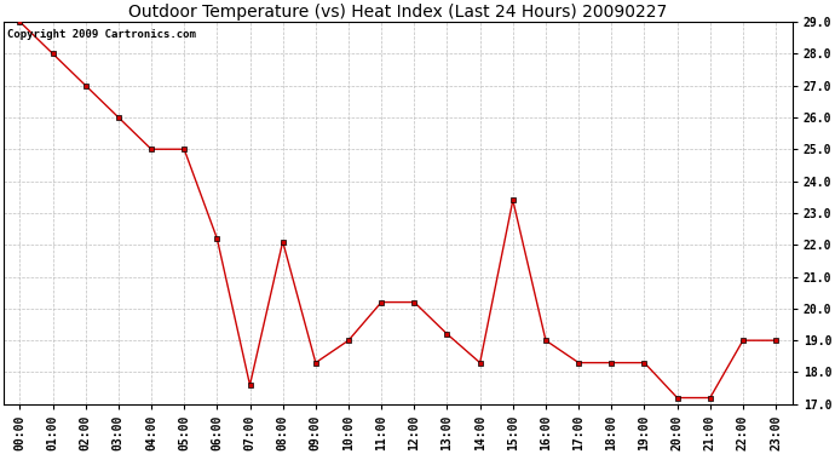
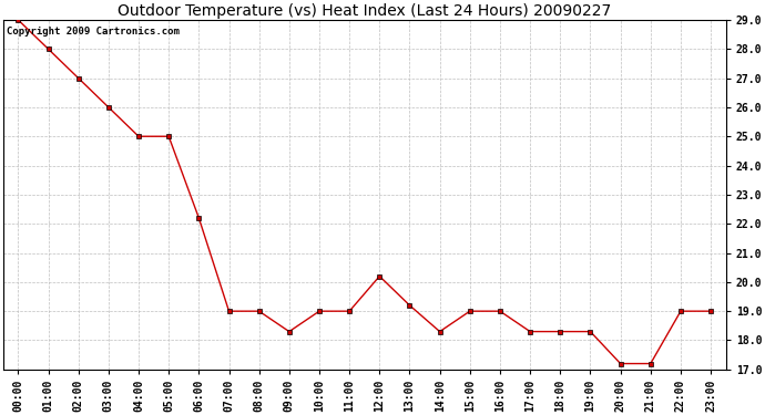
07:00: 17.6 -> 19.0
08:00: 22.1 -> 19.0
11:00: 20.2 -> 19.0
15:00: 23.4 -> 19.0
